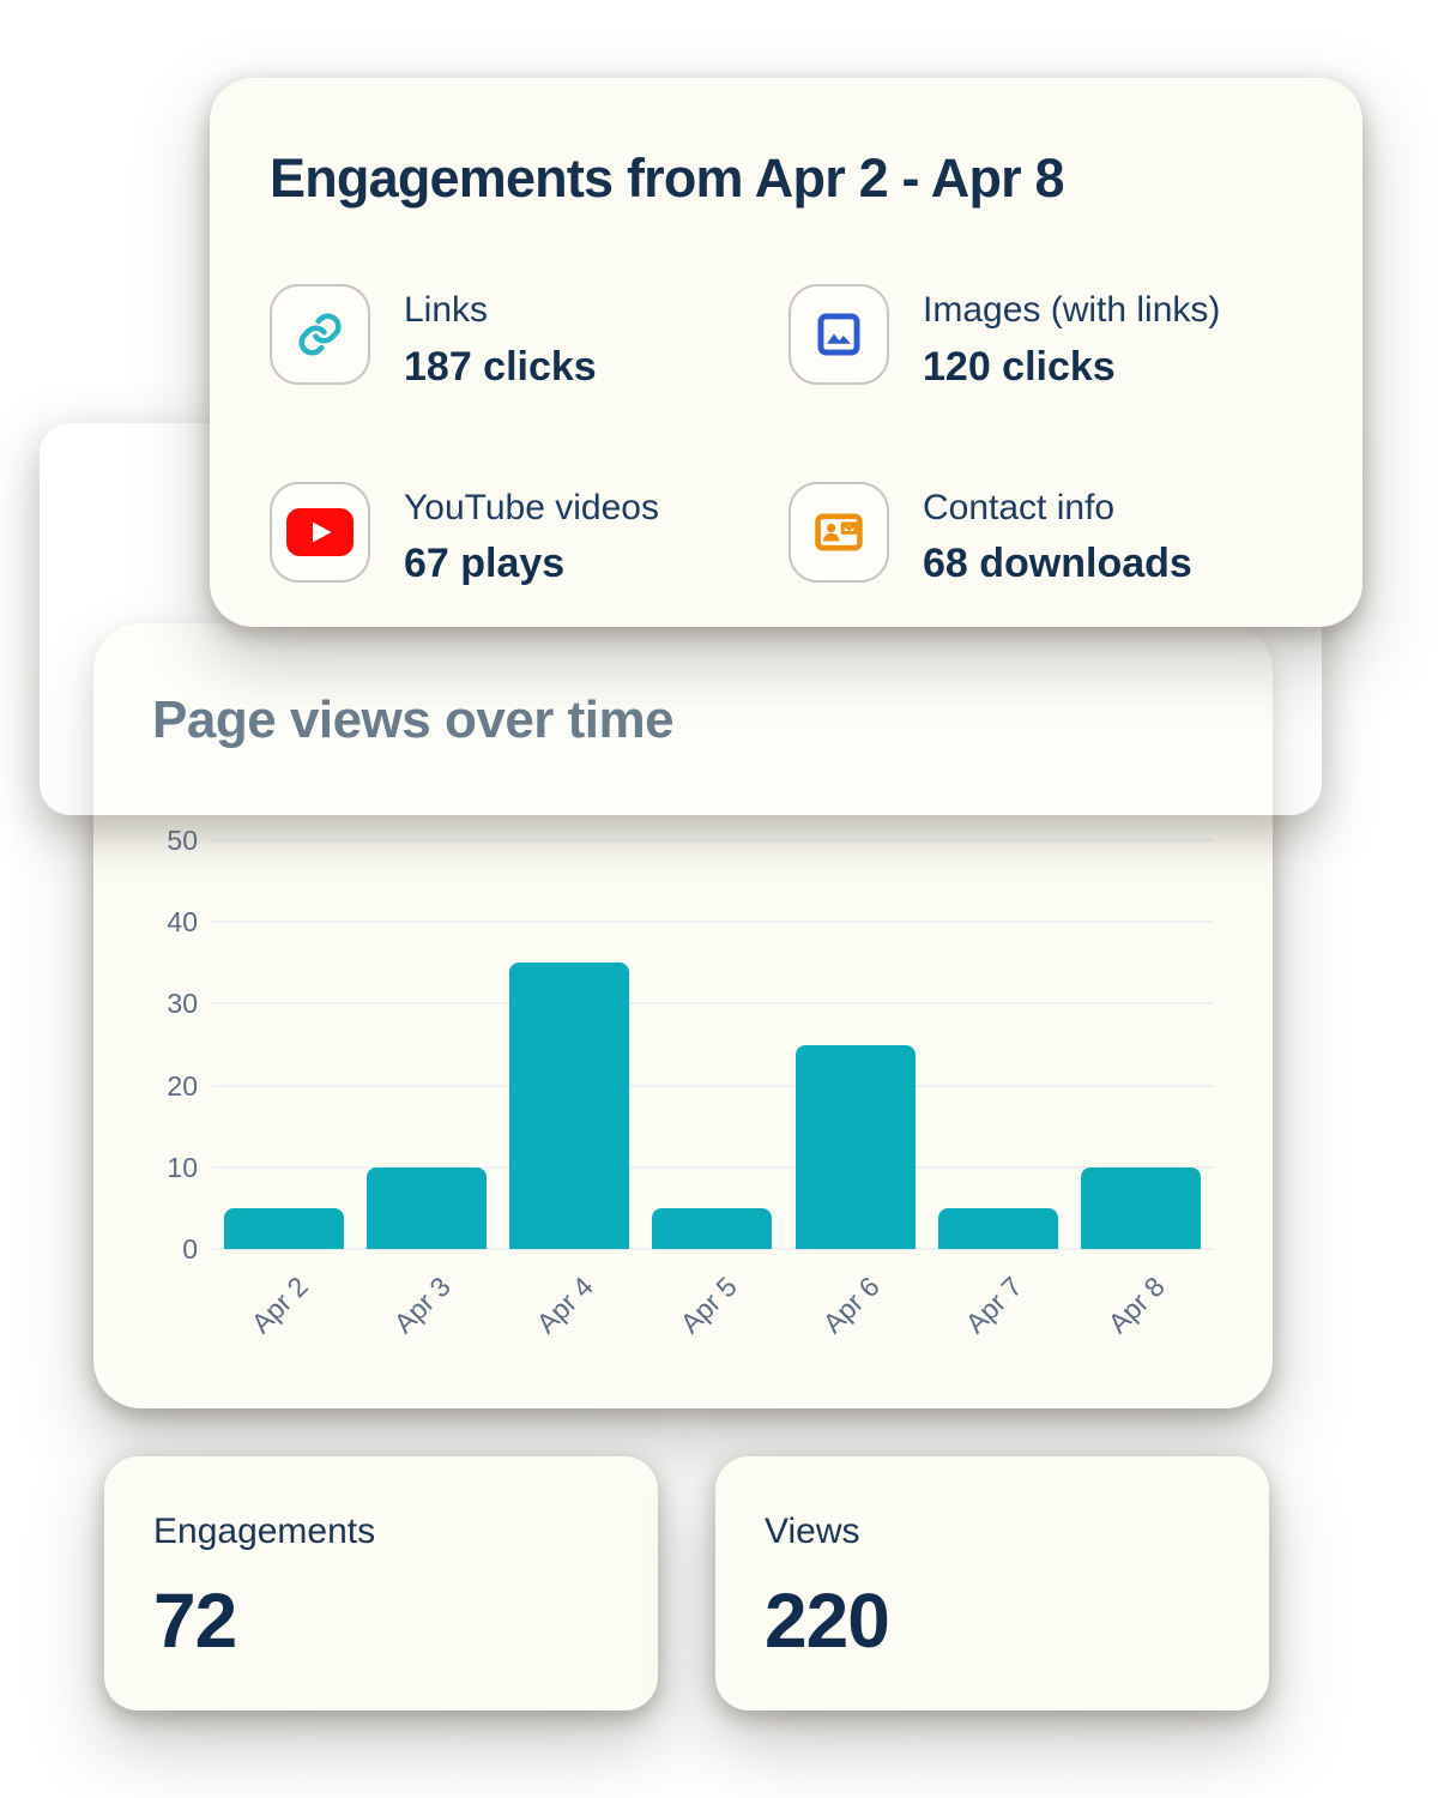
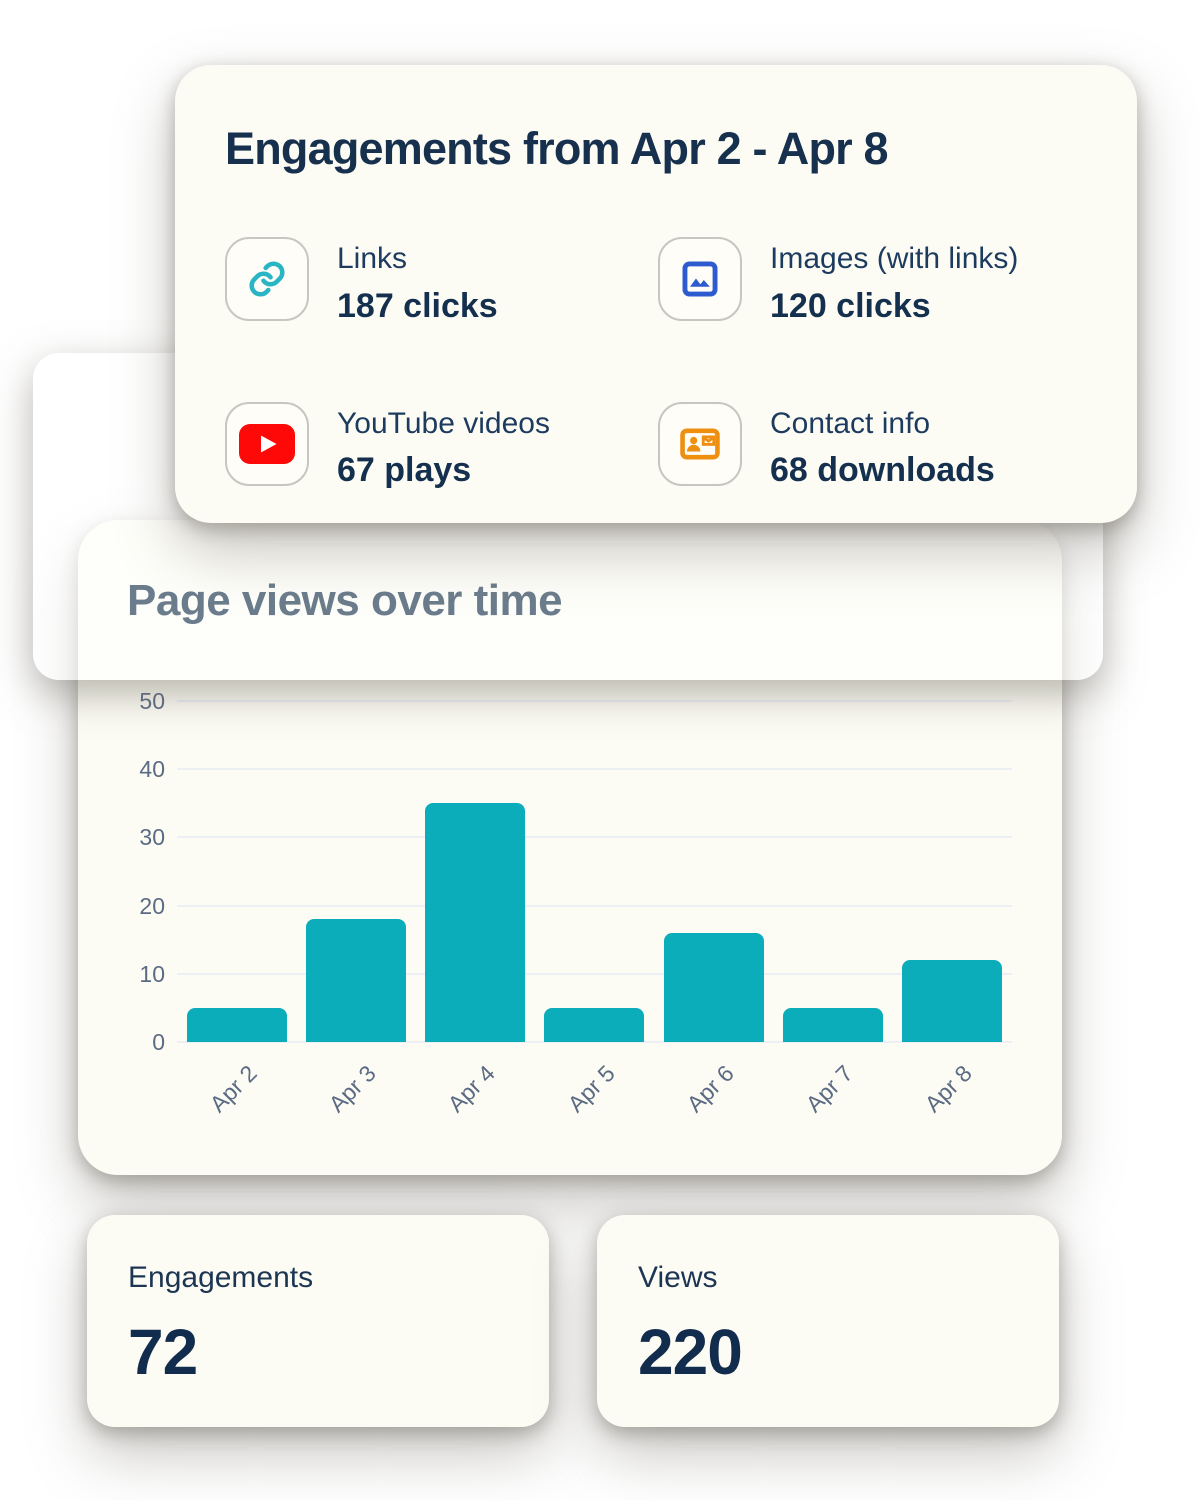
Apr 3: 10 -> 18
Apr 6: 25 -> 16
Apr 8: 10 -> 12
